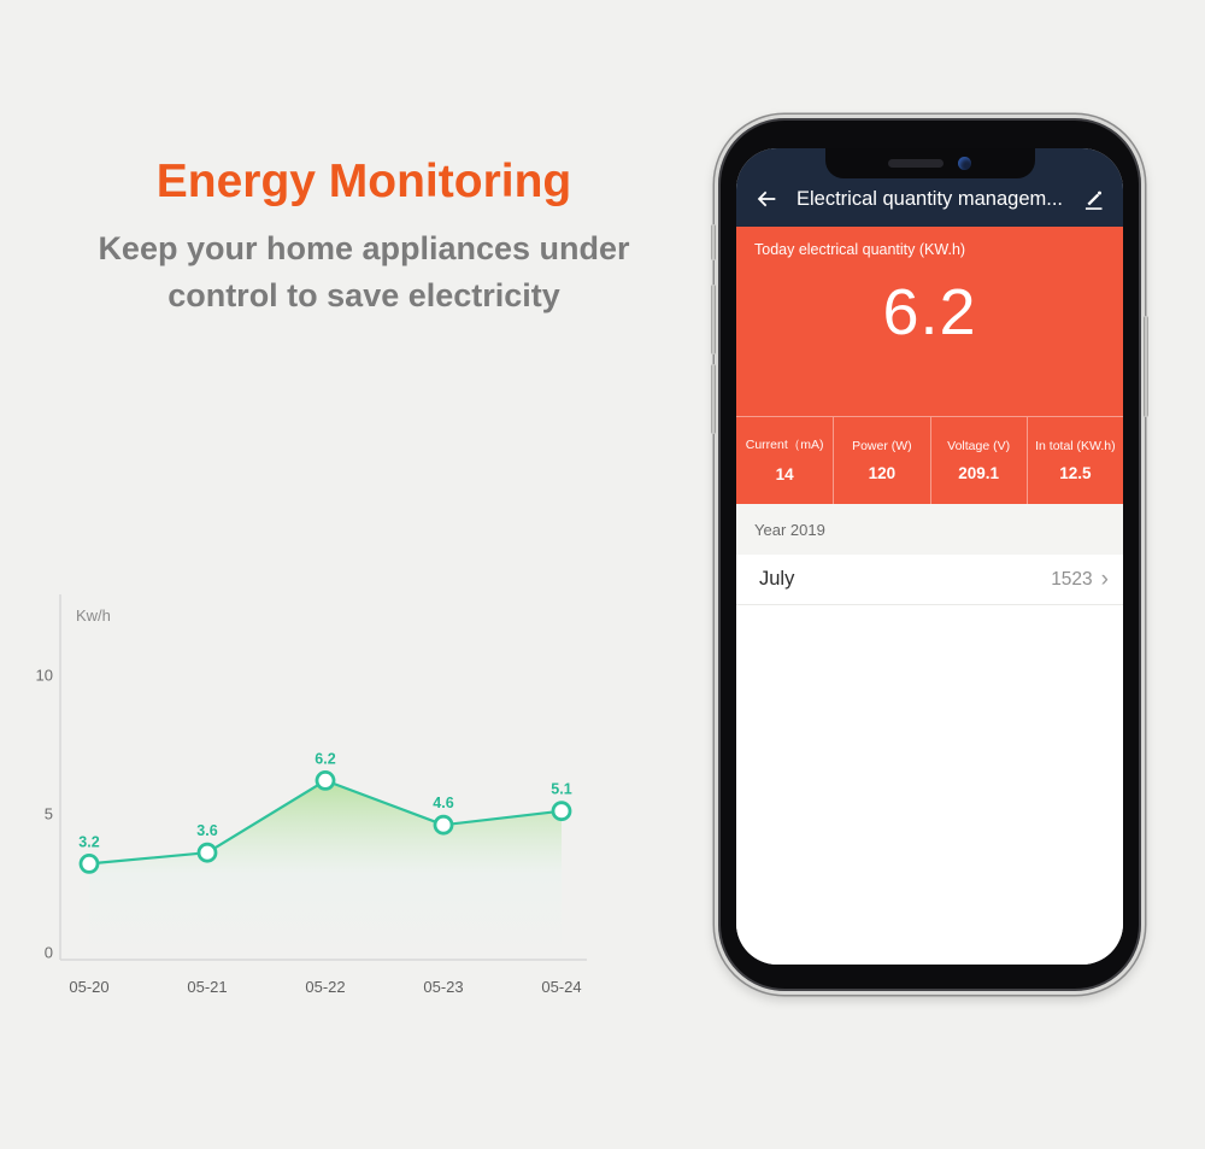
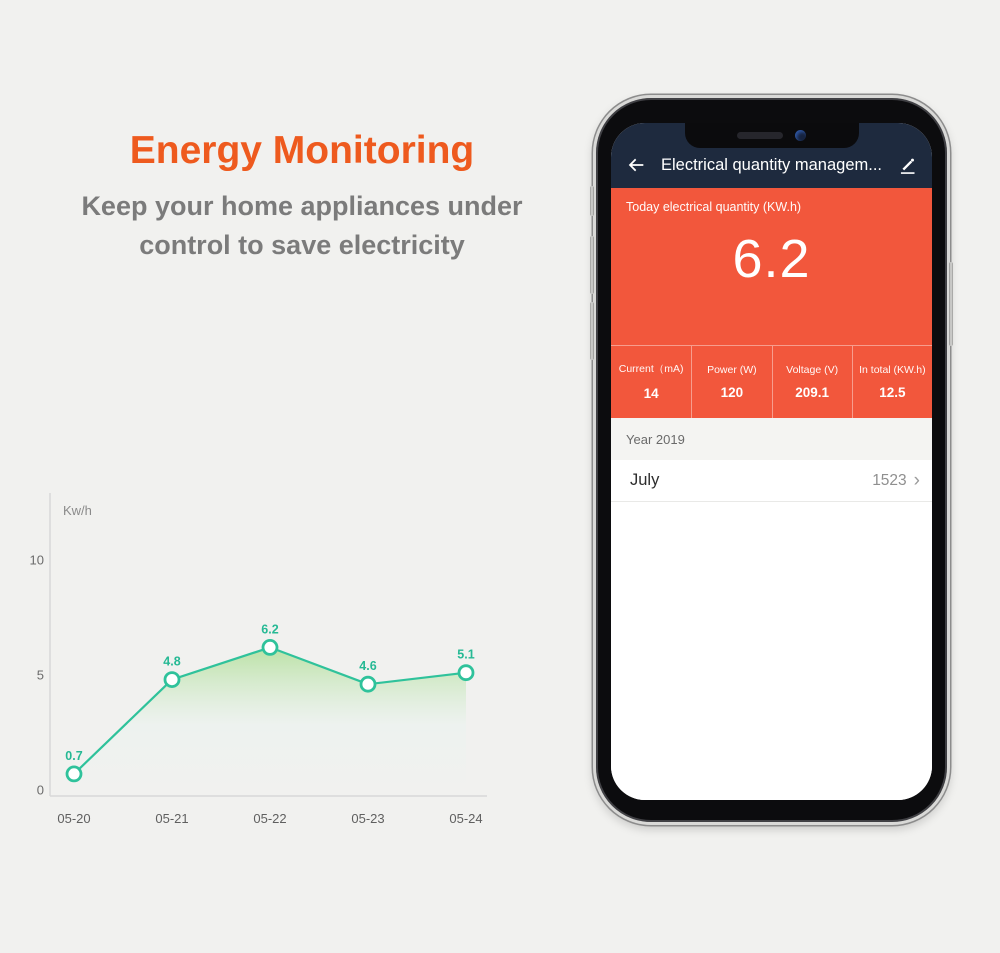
05-20: 3.2 -> 0.7
05-21: 3.6 -> 4.8
